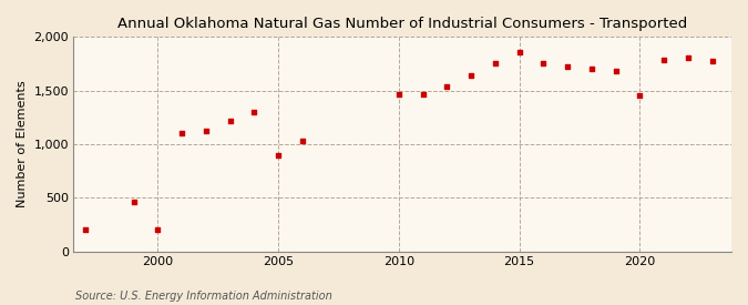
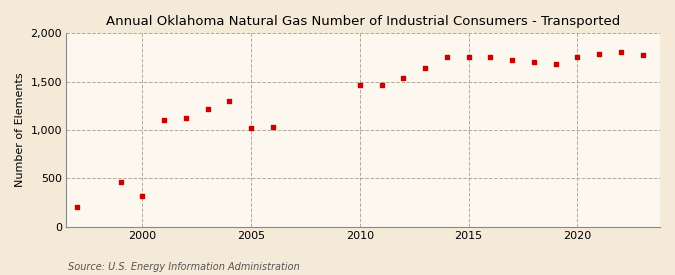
2000: 200 -> 320
2005: 900 -> 1,020
2015: 1,860 -> 1,760
2020: 1,460 -> 1,760
